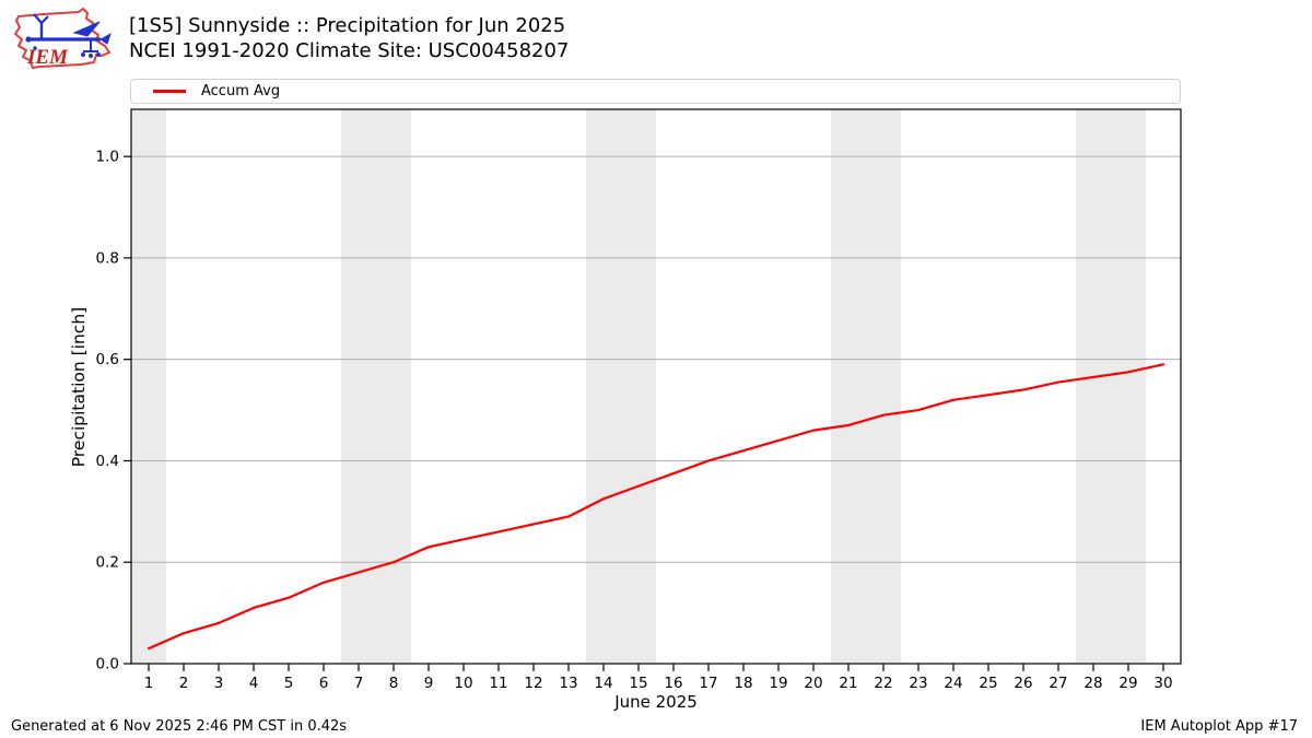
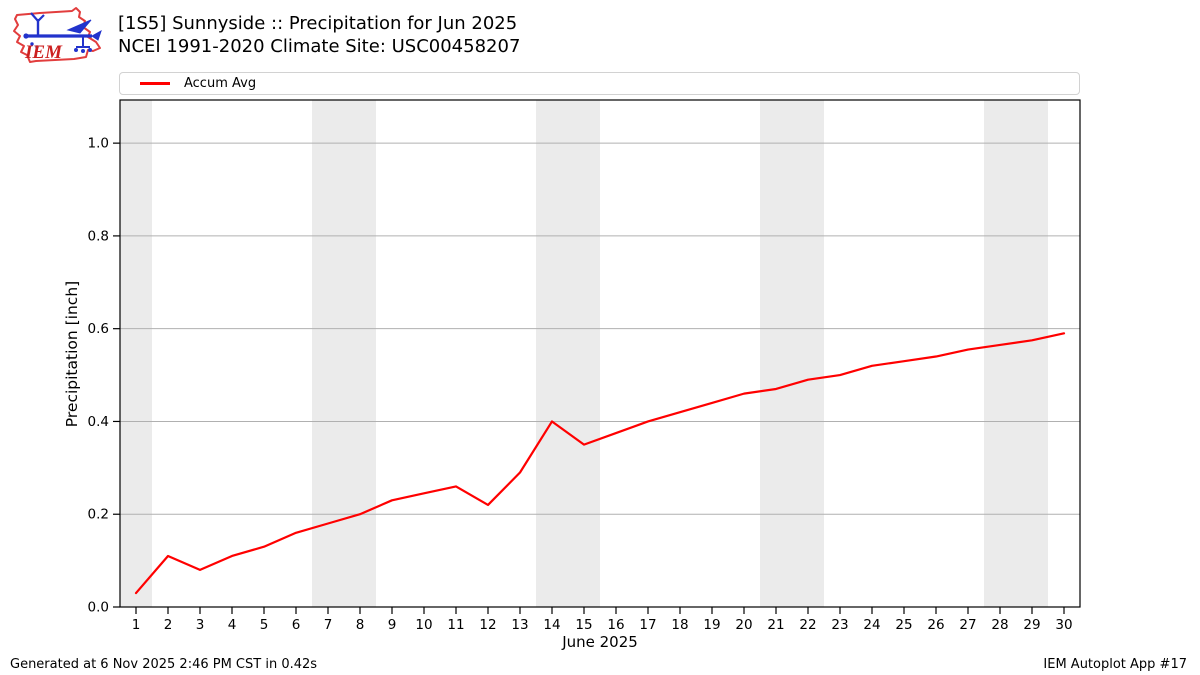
2: 0.06 -> 0.11
12: 0.28 -> 0.22
14: 0.33 -> 0.40
